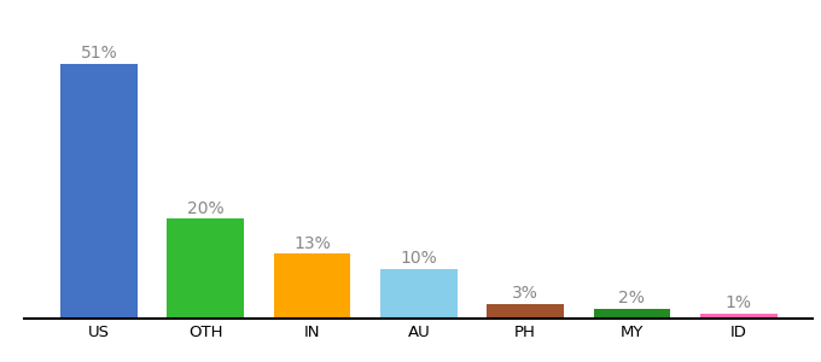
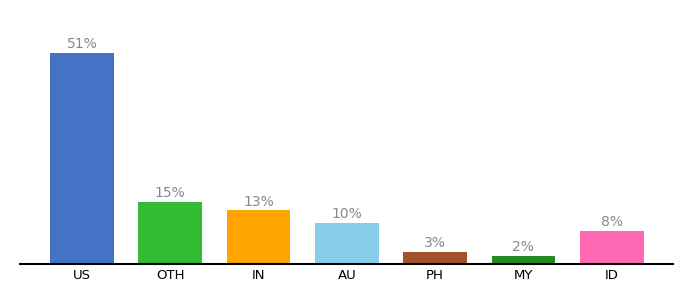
OTH: 20% -> 15%
ID: 1% -> 8%
